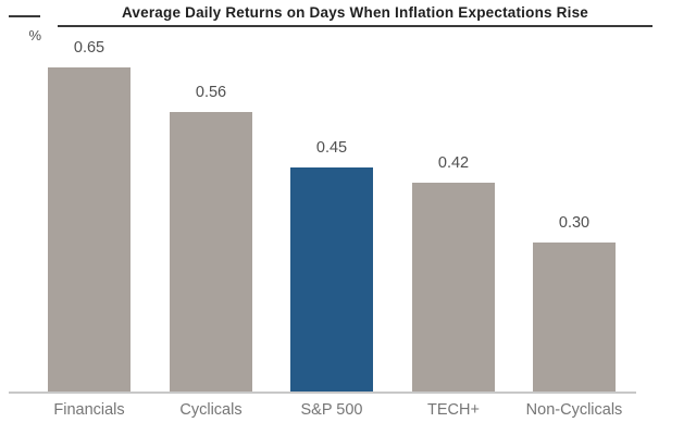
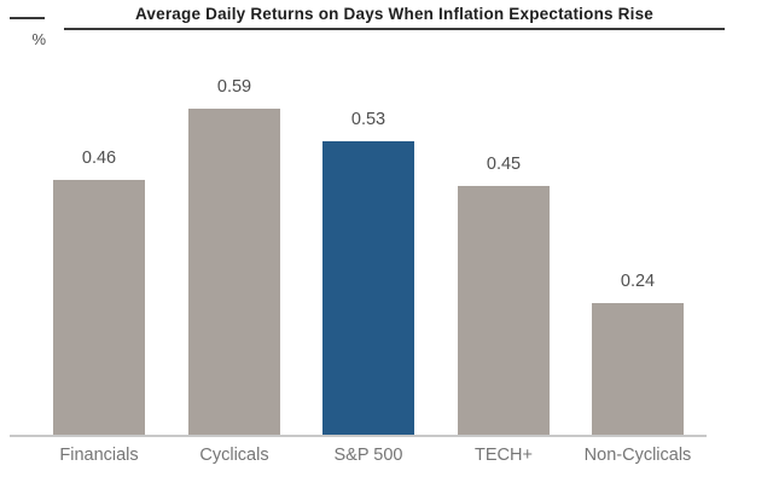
Financials: 0.65 -> 0.46
Cyclicals: 0.56 -> 0.59
S&P 500: 0.45 -> 0.53
TECH+: 0.42 -> 0.45
Non-Cyclicals: 0.30 -> 0.24
